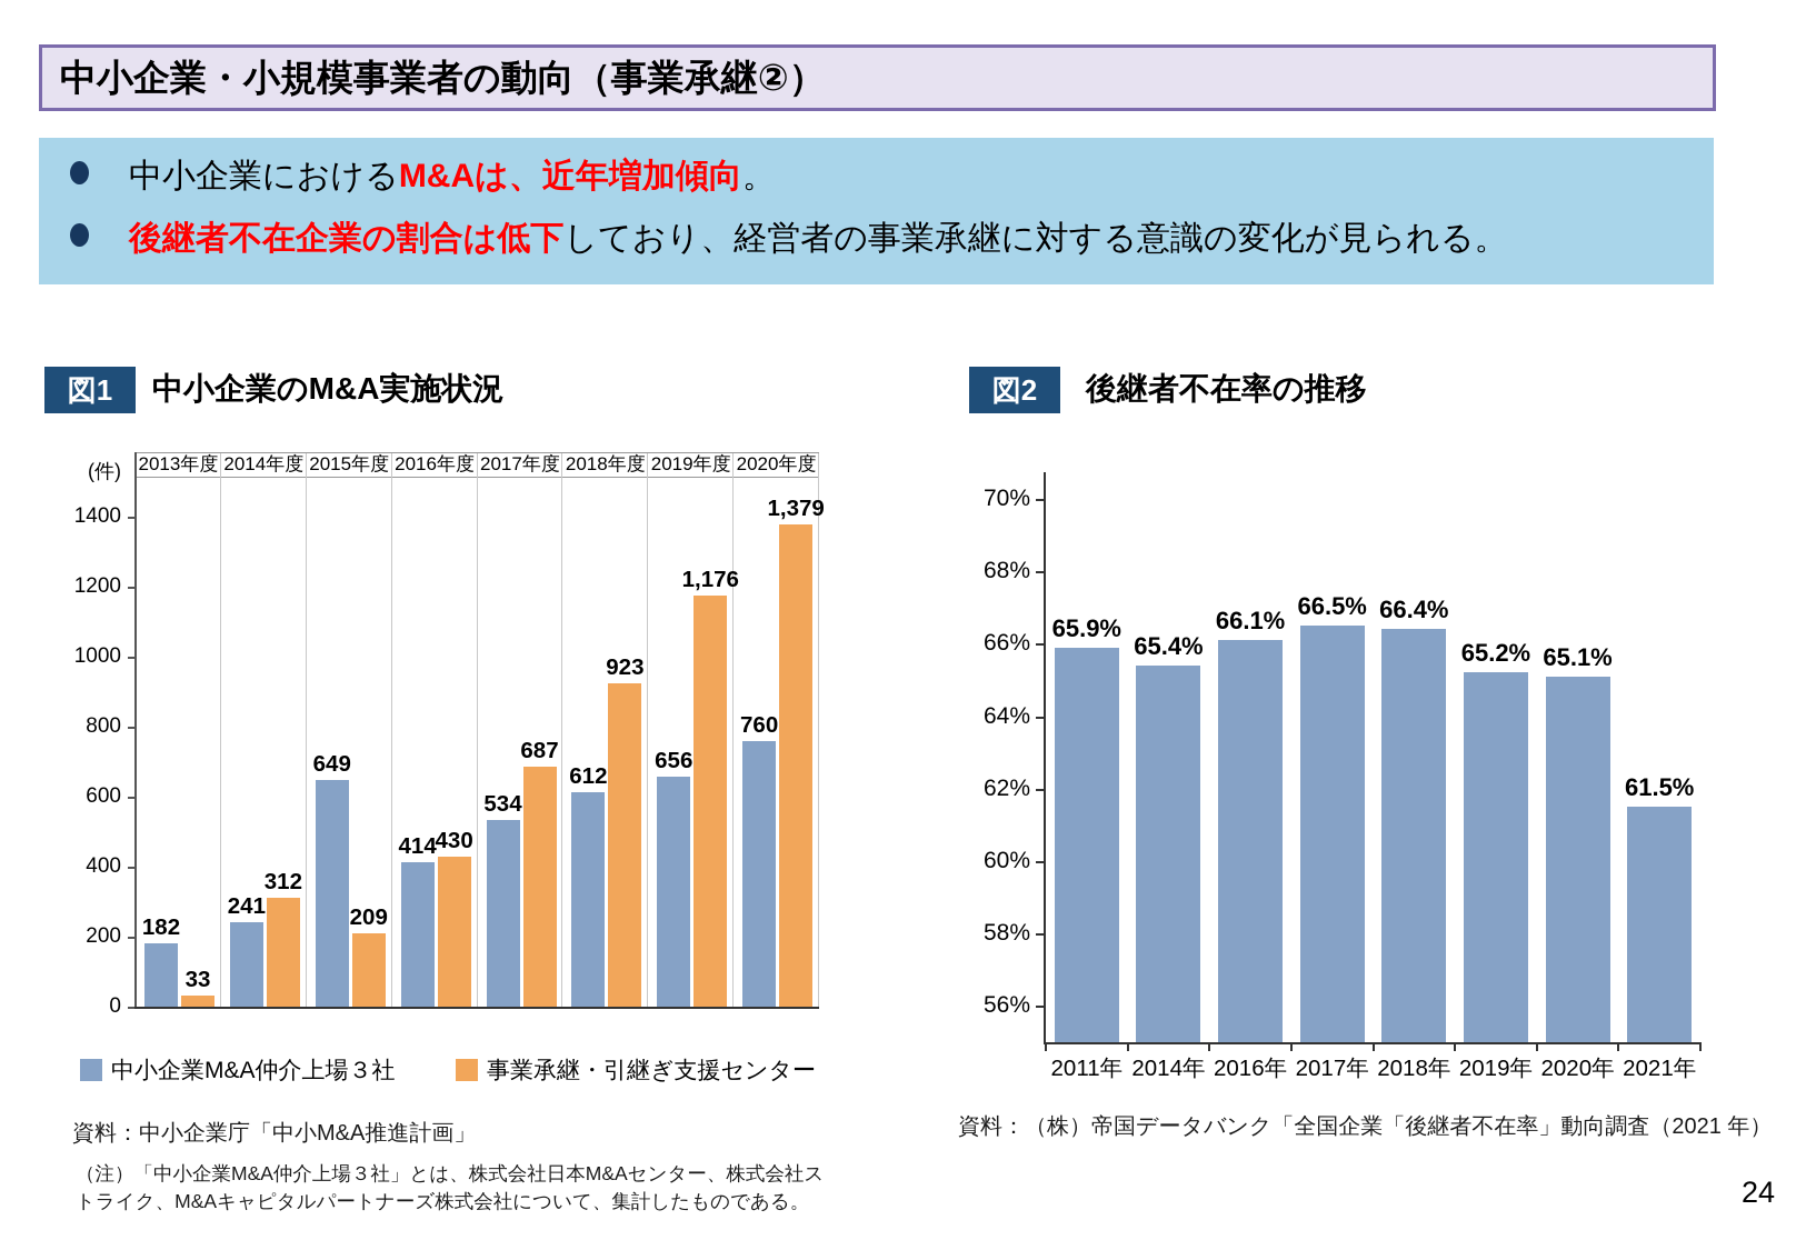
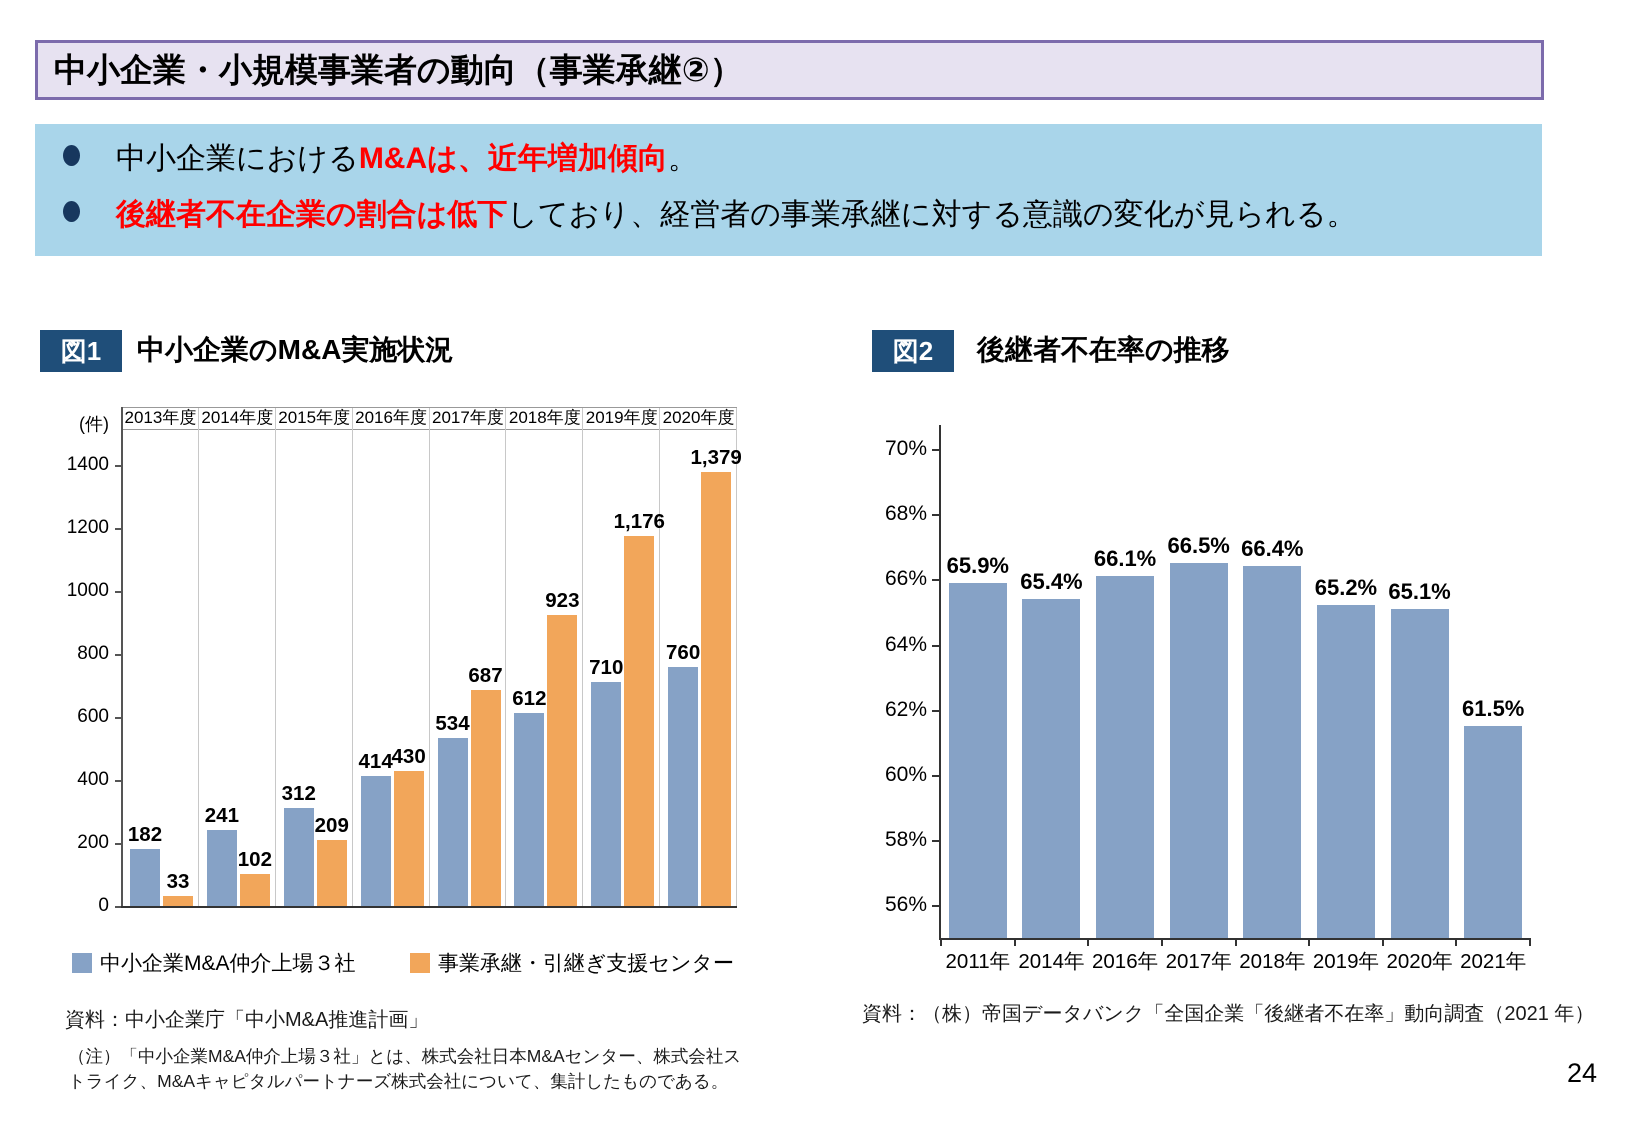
中小企業のM&A実施状況/事業承継・引継ぎ支援センター/2014年度: 312 -> 102
中小企業のM&A実施状況/中小企業M&A仲介上場３社/2015年度: 649 -> 312
中小企業のM&A実施状況/中小企業M&A仲介上場３社/2019年度: 656 -> 710
